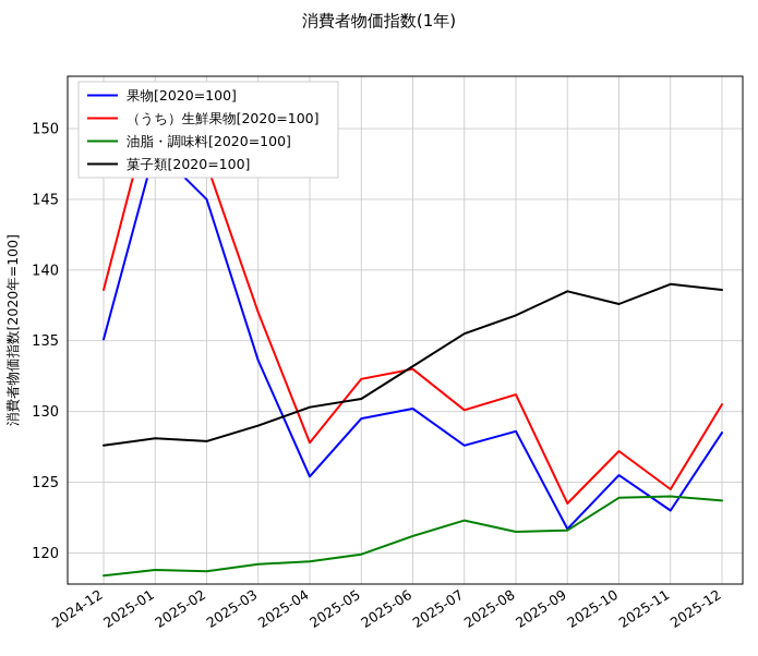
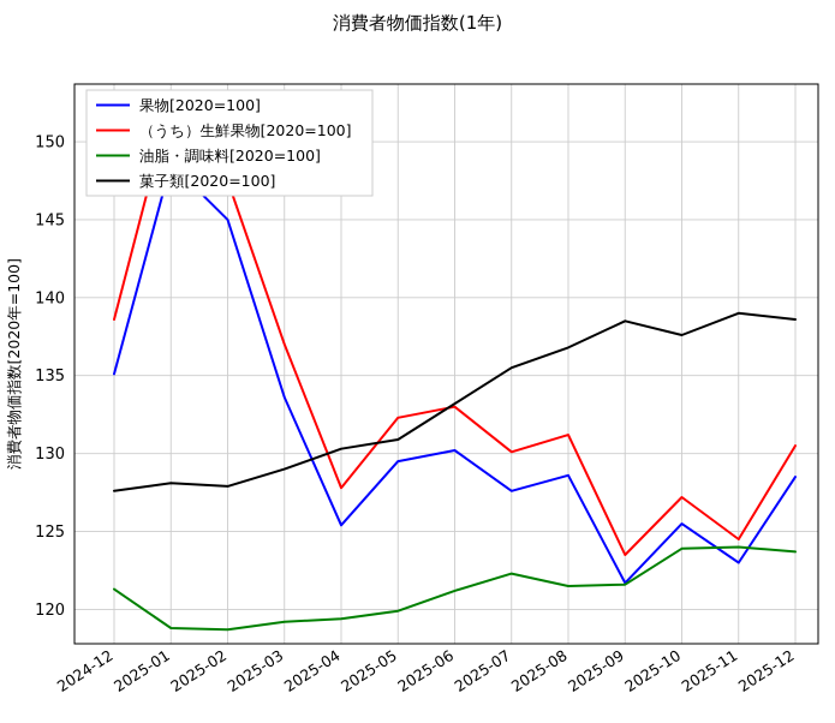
油脂・調味料[2020=100]/2024-12: 118.4 -> 121.3
